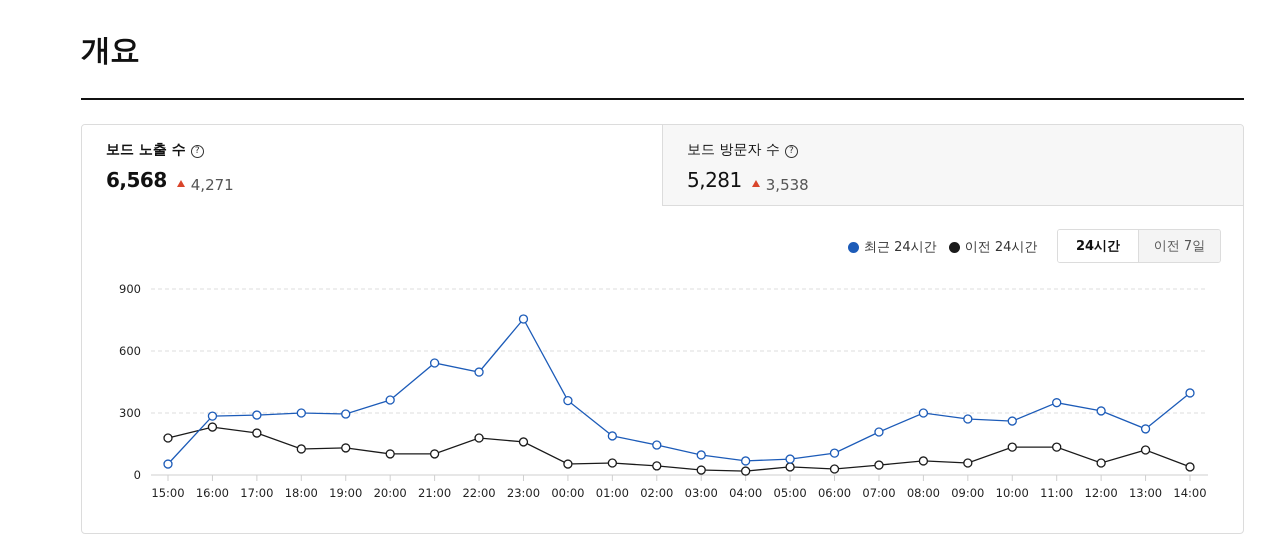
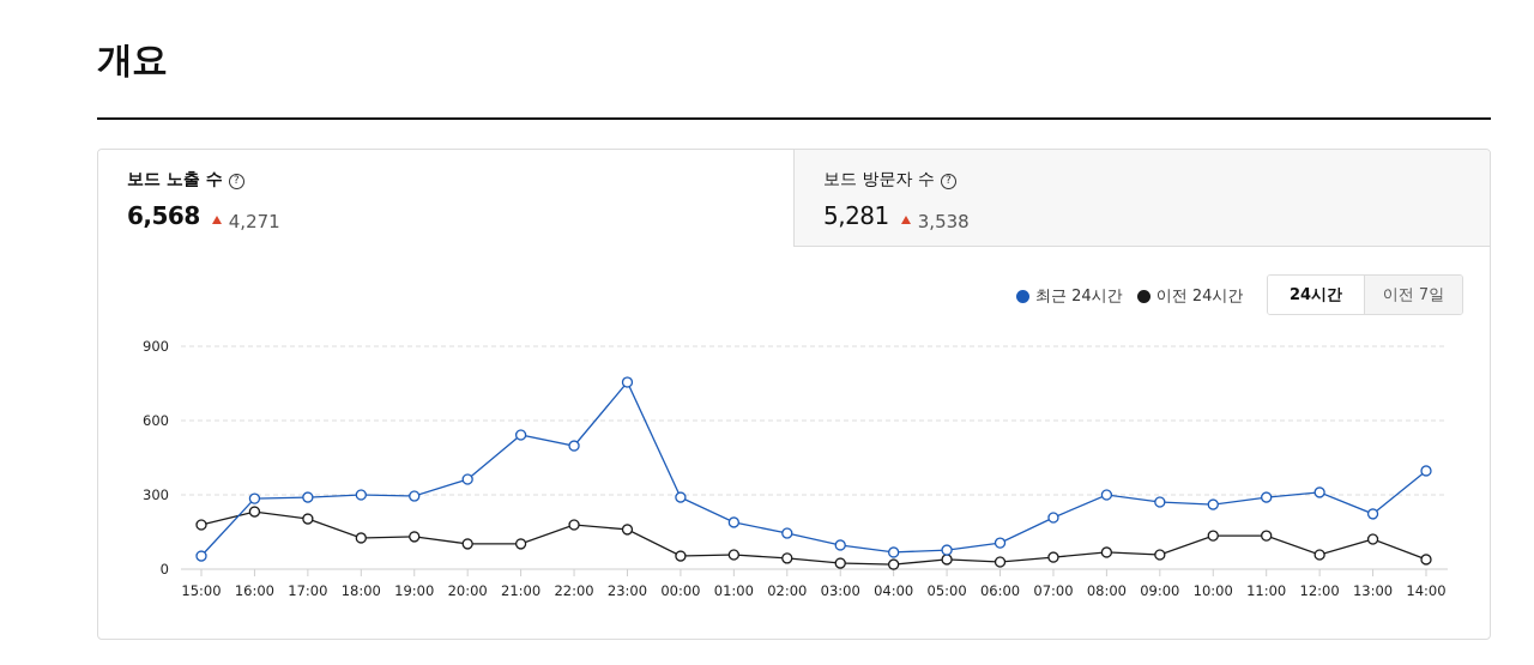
최근 24시간/00:00: 360 -> 290
최근 24시간/11:00: 350 -> 290
